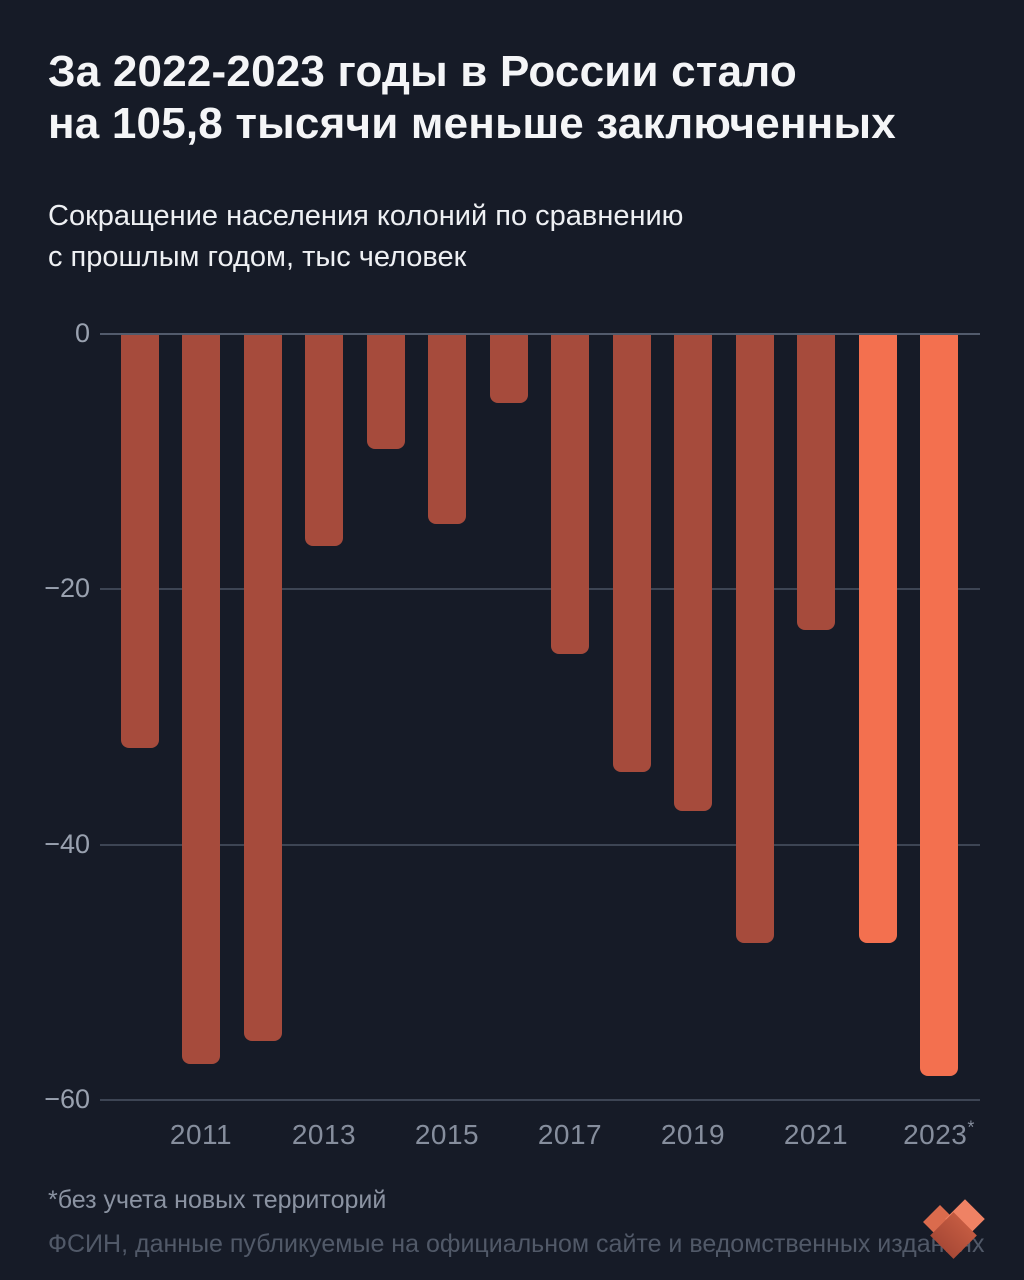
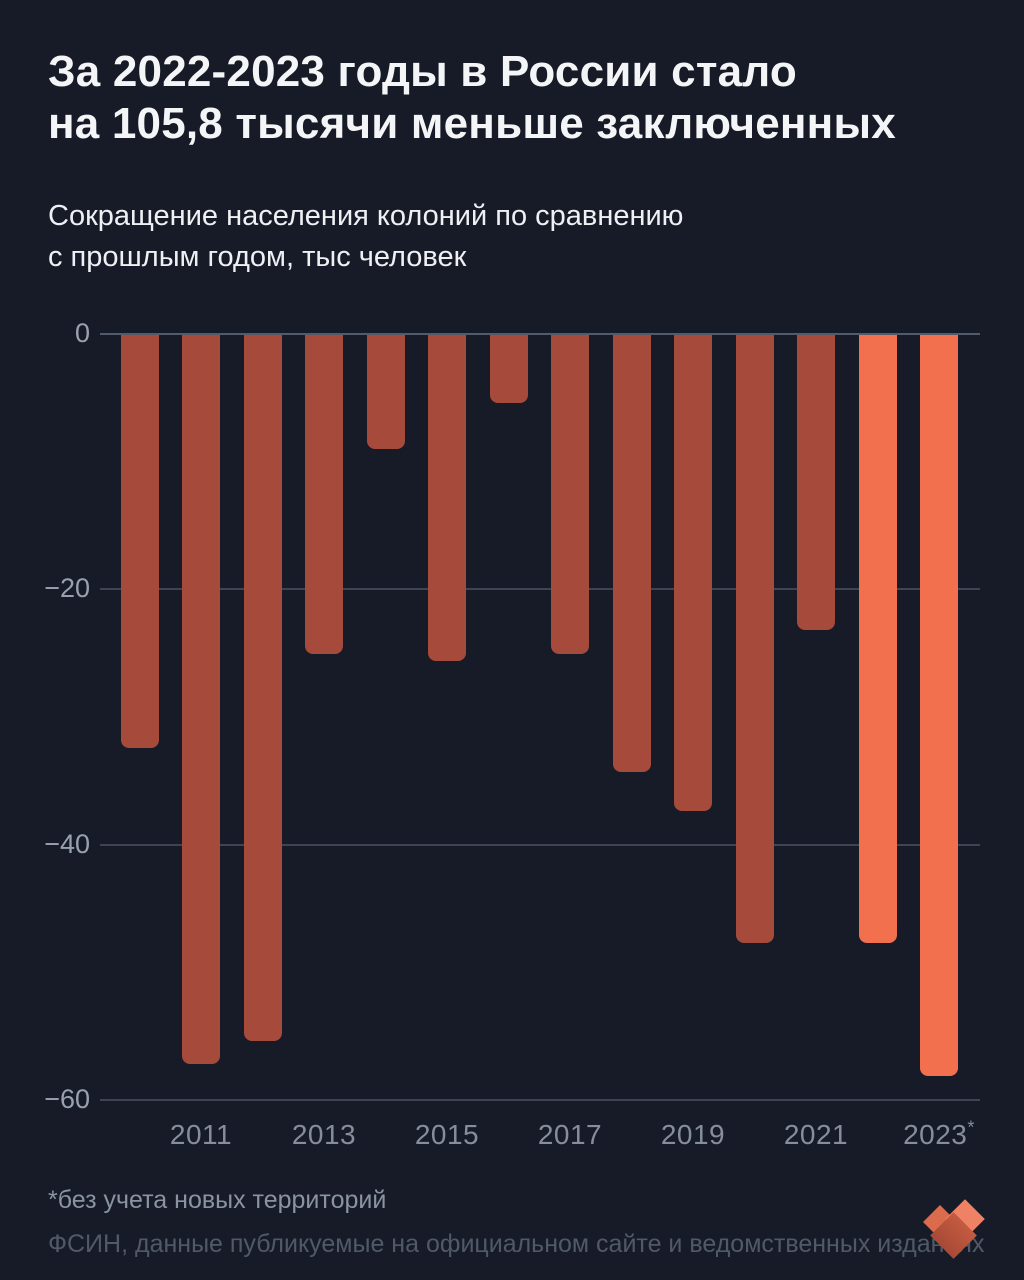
2013: -16.6 -> -25.1
2015: -14.9 -> -25.6
